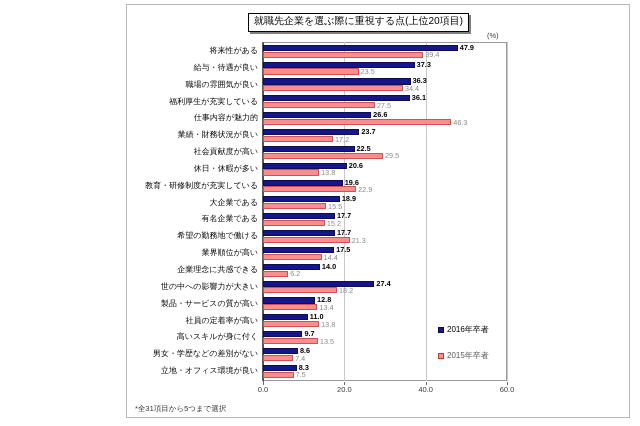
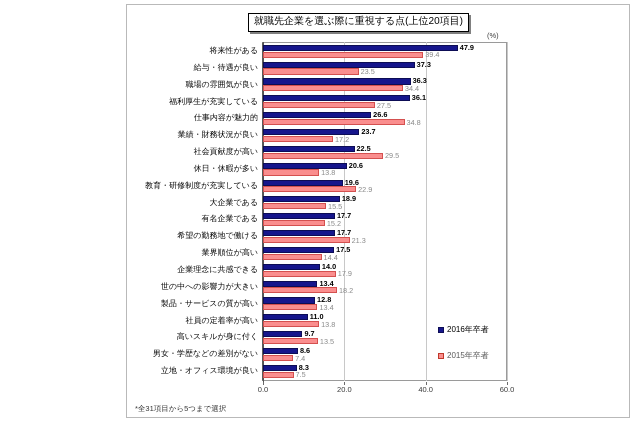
2015年卒者/仕事内容が魅力的: 46.3 -> 34.8
2015年卒者/企業理念に共感できる: 6.2 -> 17.9
2016年卒者/世の中への影響力が大きい: 27.4 -> 13.4
